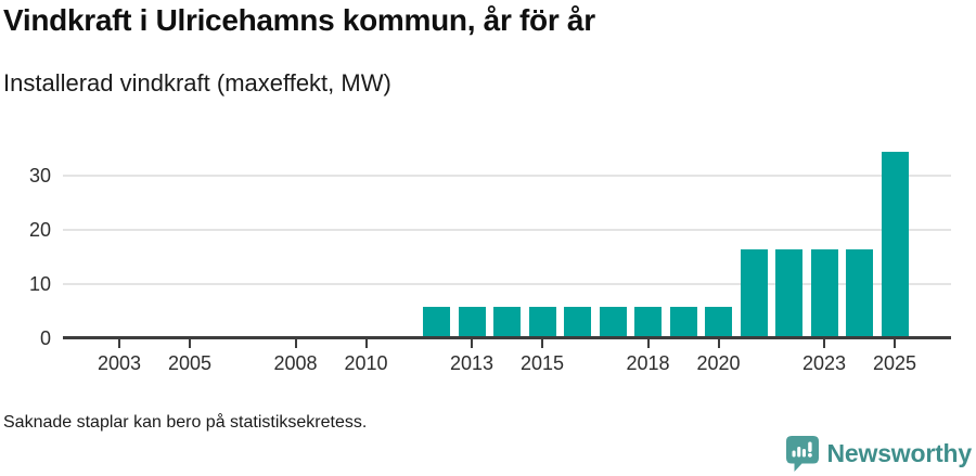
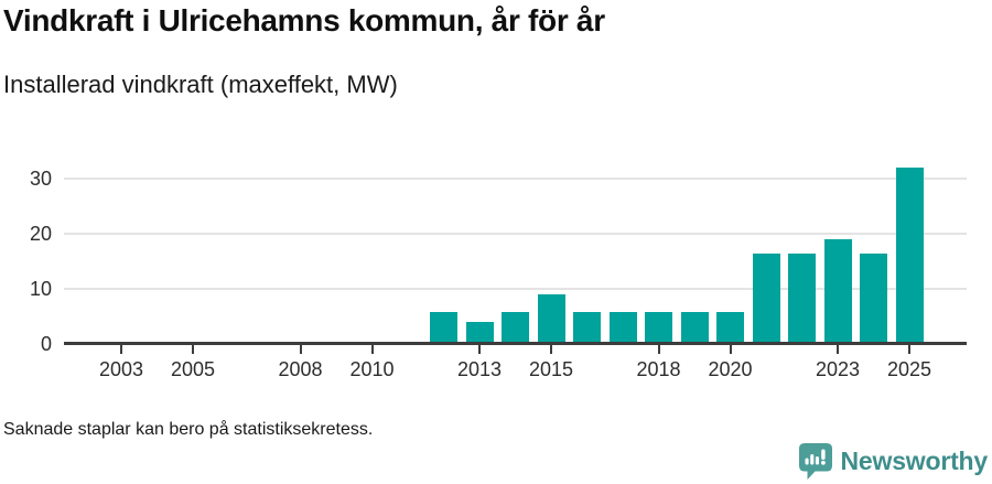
2013: 6 -> 4
2015: 6 -> 9
2023: 16 -> 19
2025: 34 -> 32
